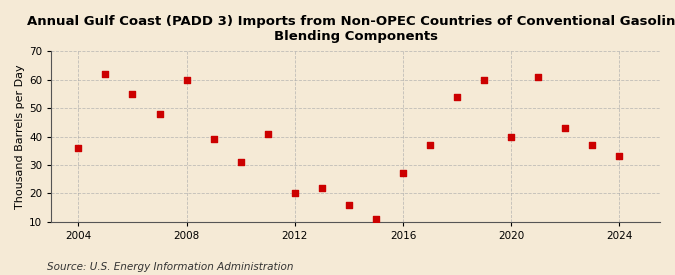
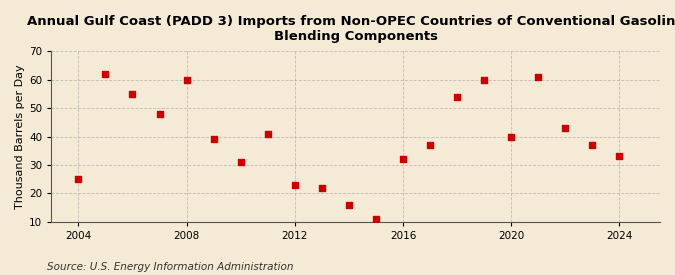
2004: 36 -> 25
2012: 20 -> 23
2016: 27 -> 32
